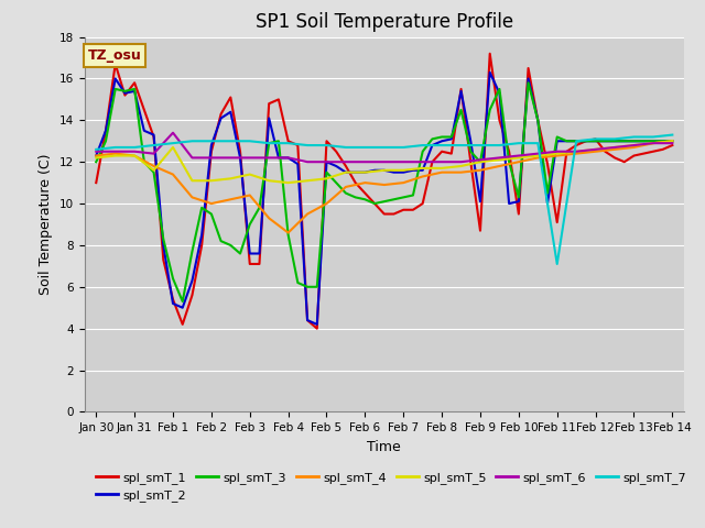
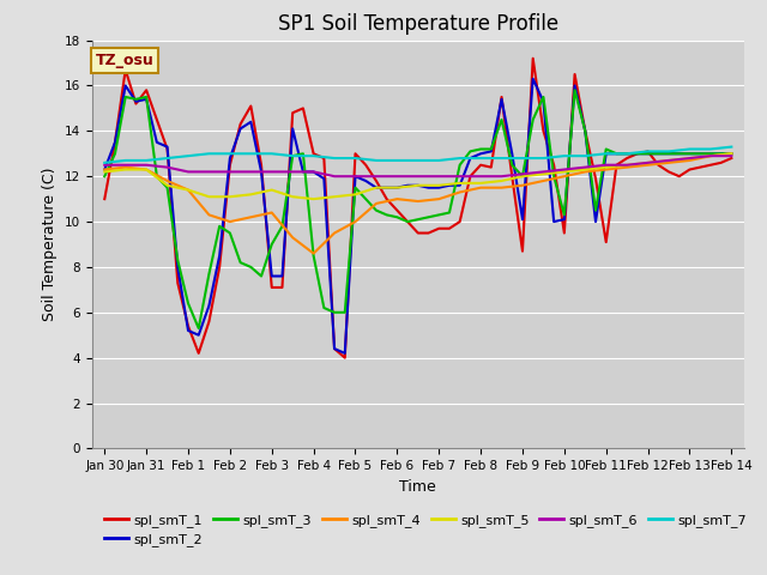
spl_smT_5/Feb 1: 12.7 -> 11.4
spl_smT_6/Feb 1: 13.4 -> 12.2
spl_smT_7/Feb 11: 7.1 -> 13.0
